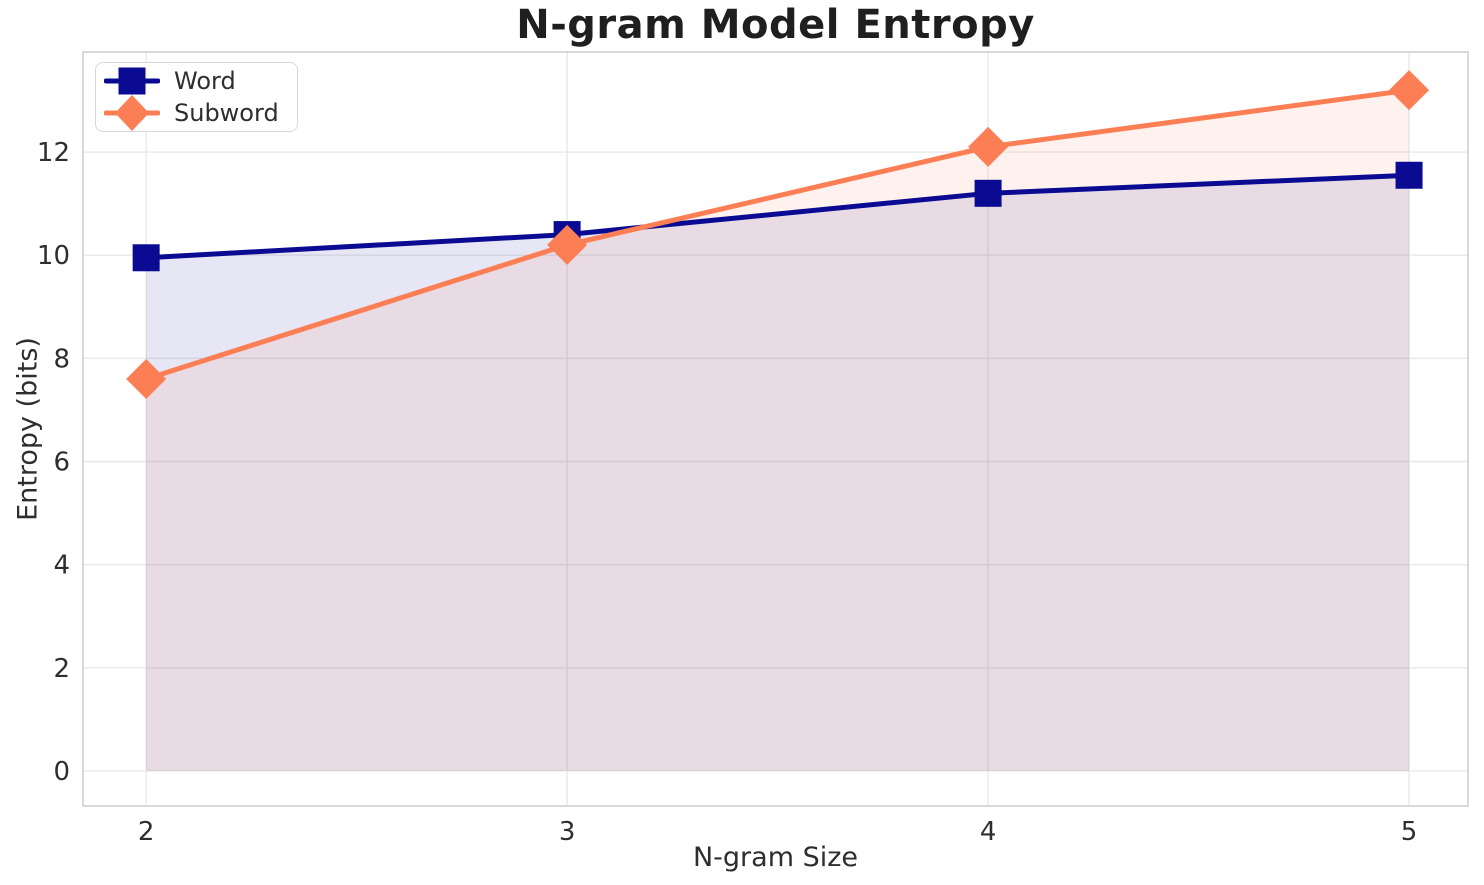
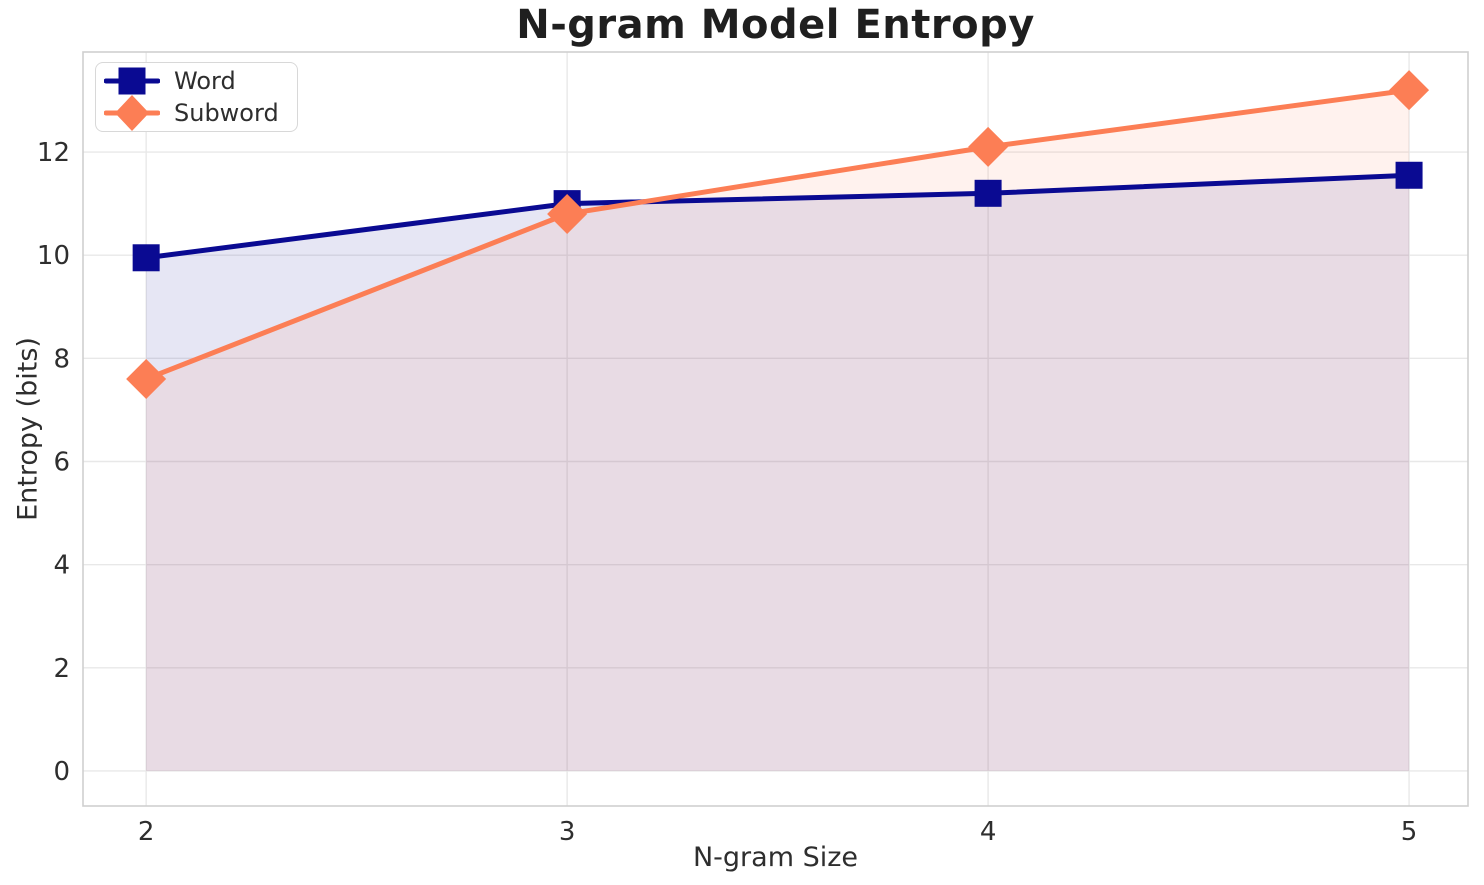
Word/3: 10.4 -> 11.0
Subword/3: 10.2 -> 10.8
